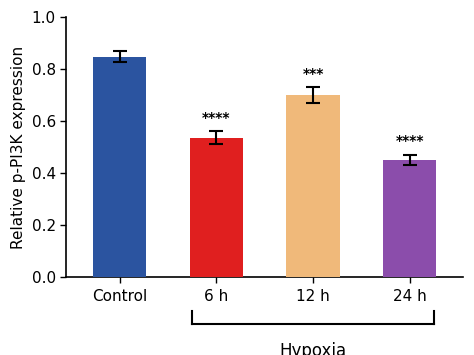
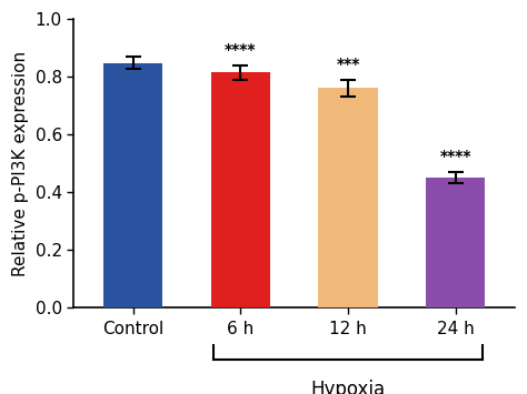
6 h: 0.535 -> 0.815
12 h: 0.700 -> 0.760
